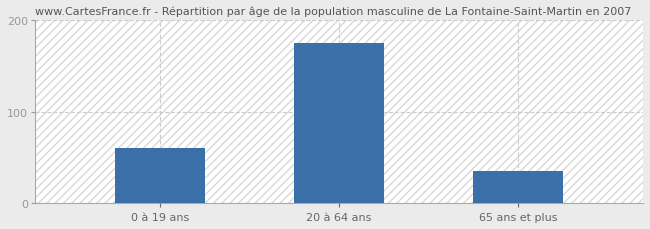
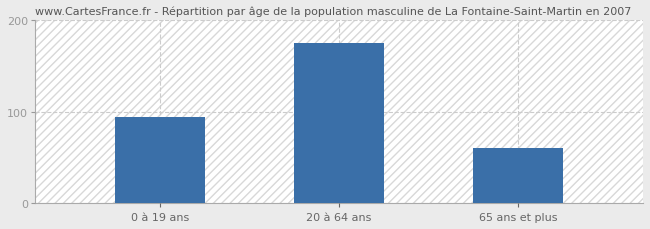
0 à 19 ans: 60 -> 94
65 ans et plus: 35 -> 60
